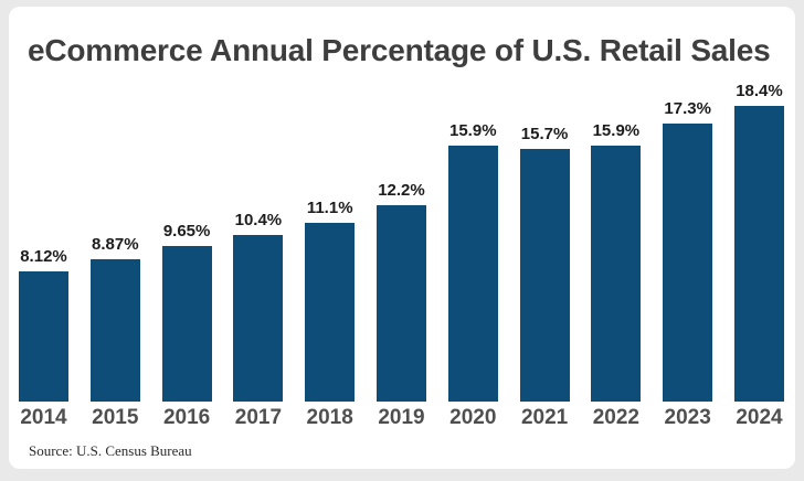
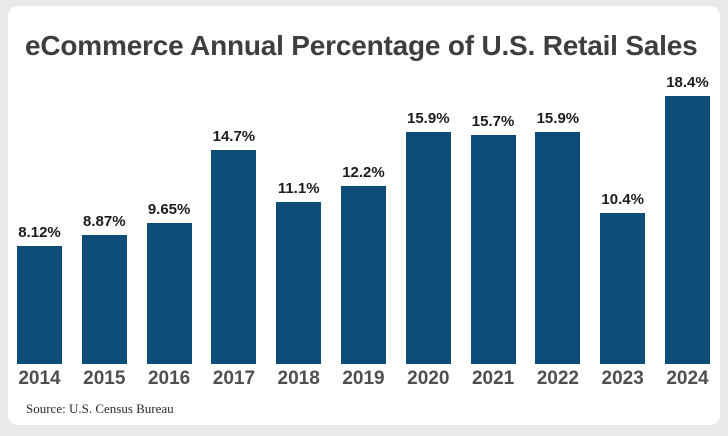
2017: 10.4% -> 14.7%
2023: 17.3% -> 10.4%
